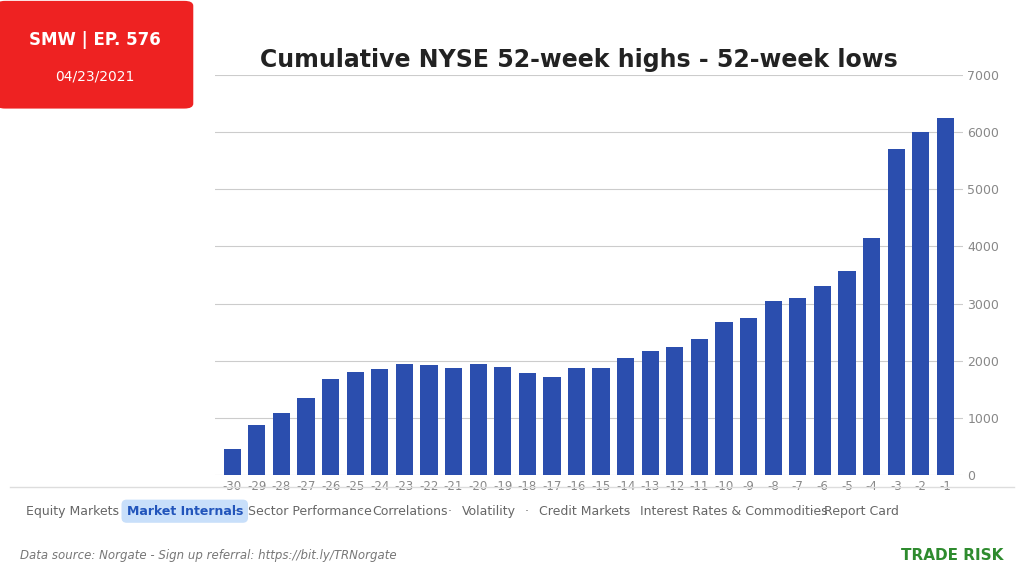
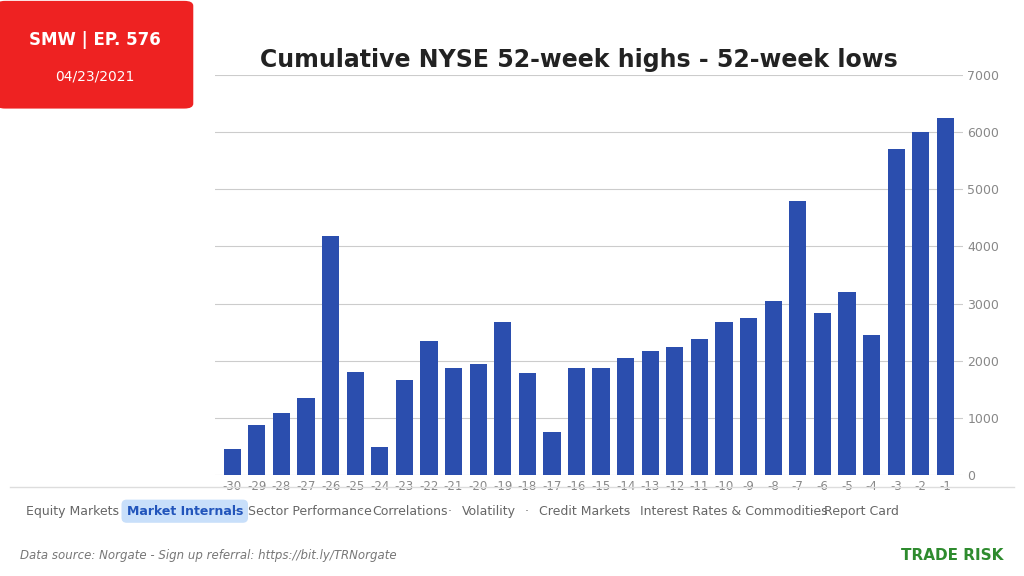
-26: 1680 -> 4180
-24: 1860 -> 500
-23: 1950 -> 1660
-22: 1920 -> 2340
-19: 1900 -> 2680
-17: 1720 -> 760
-7: 3100 -> 4800
-6: 3310 -> 2840
-5: 3570 -> 3200
-4: 4150 -> 2460
